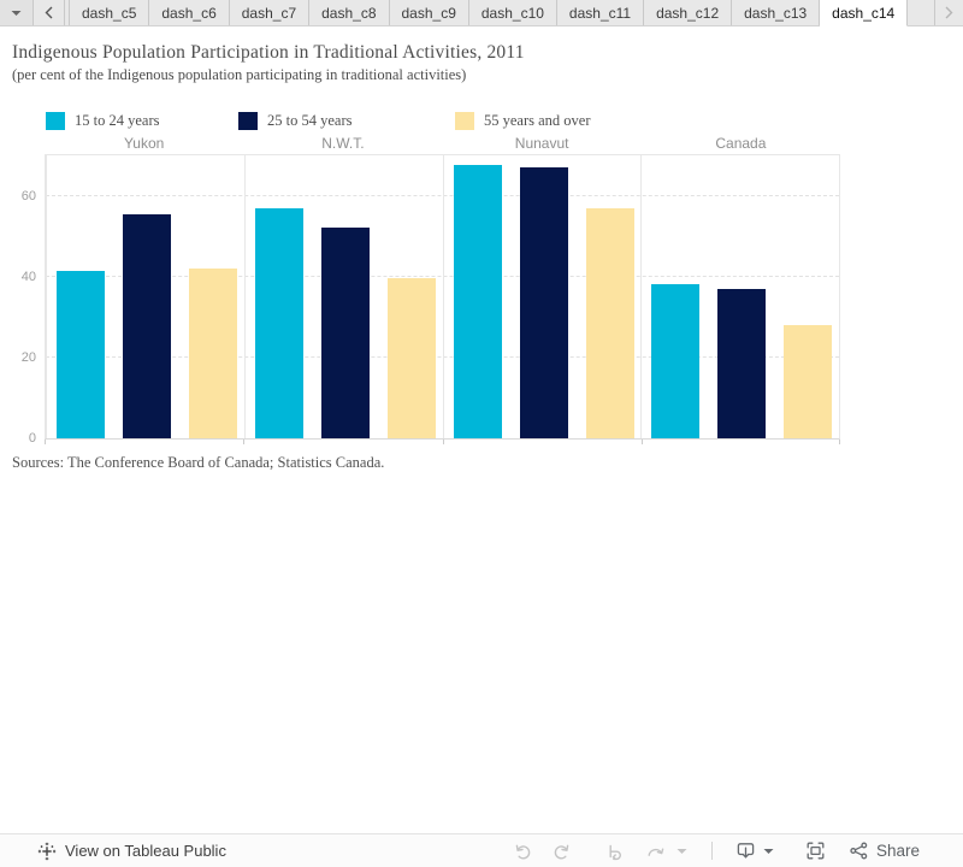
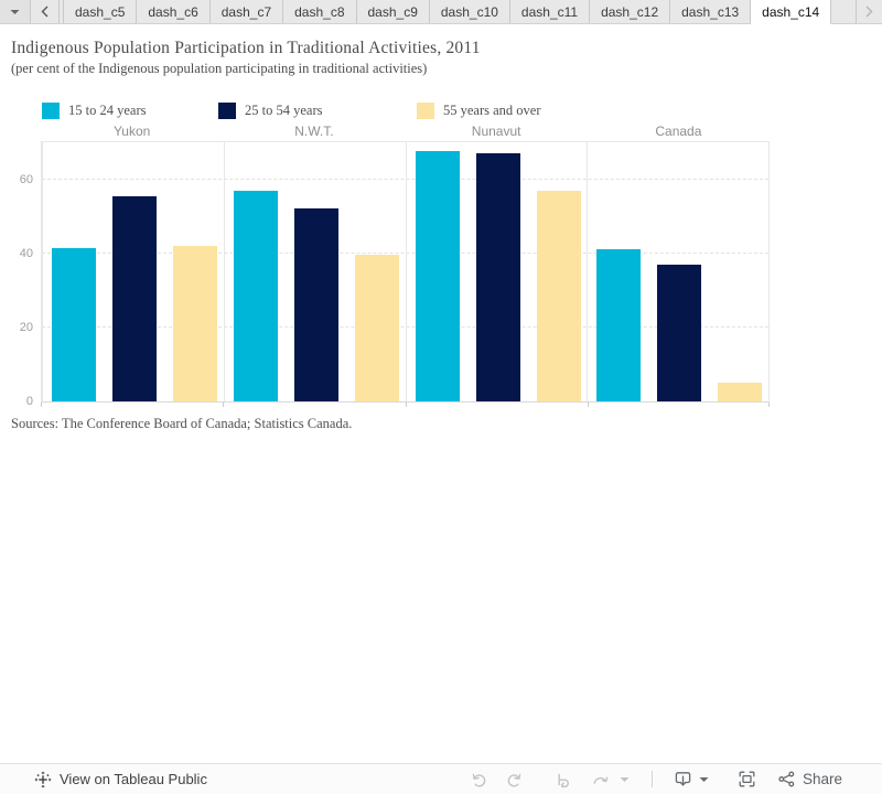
15 to 24 years/Canada: 38 -> 41
55 years and over/Canada: 28 -> 5
